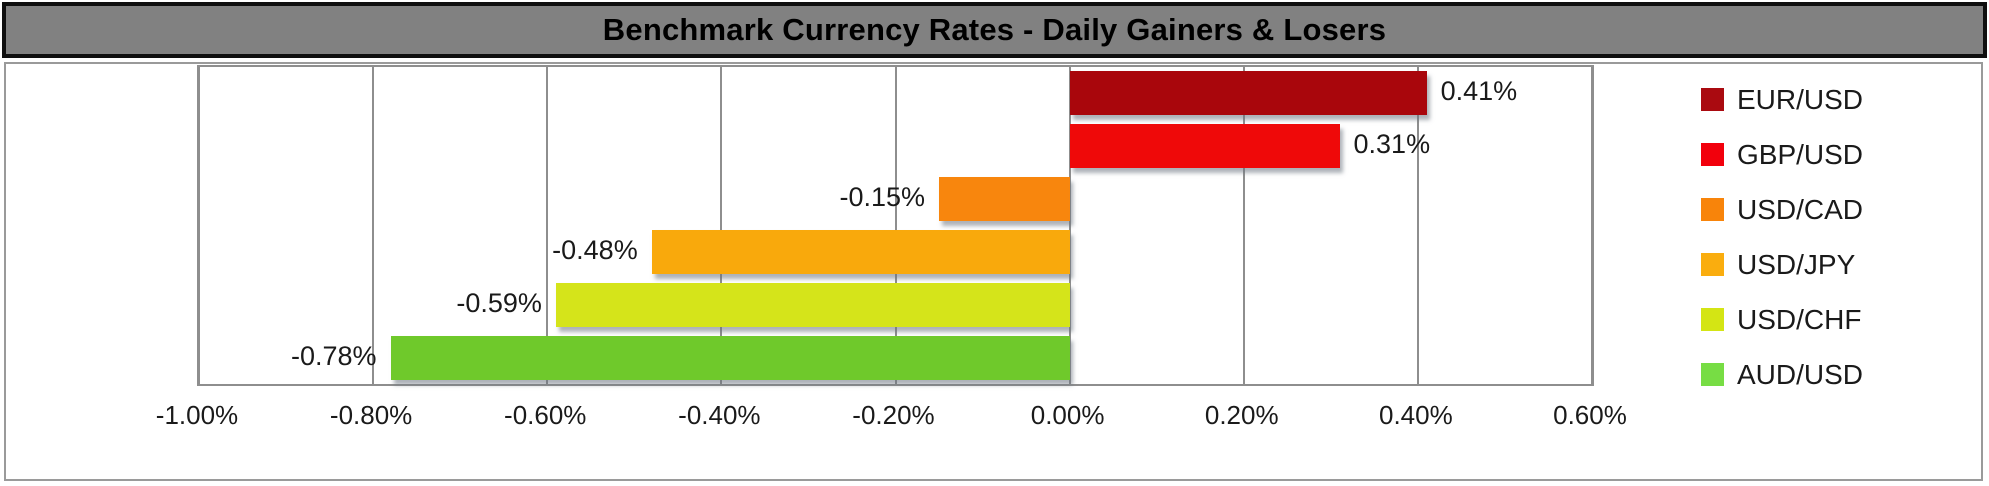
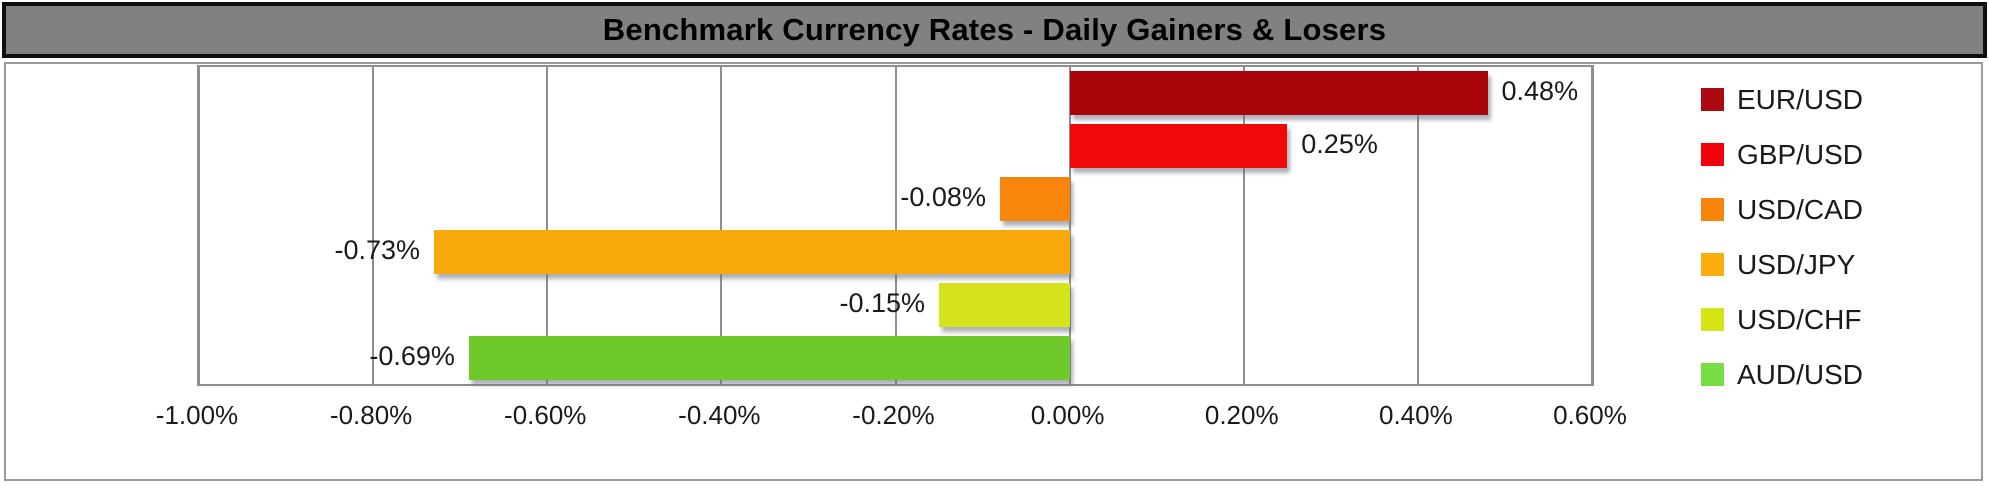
EUR/USD: 0.41% -> 0.48%
GBP/USD: 0.31% -> 0.25%
USD/CAD: -0.15% -> -0.08%
USD/JPY: -0.48% -> -0.73%
USD/CHF: -0.59% -> -0.15%
AUD/USD: -0.78% -> -0.69%
